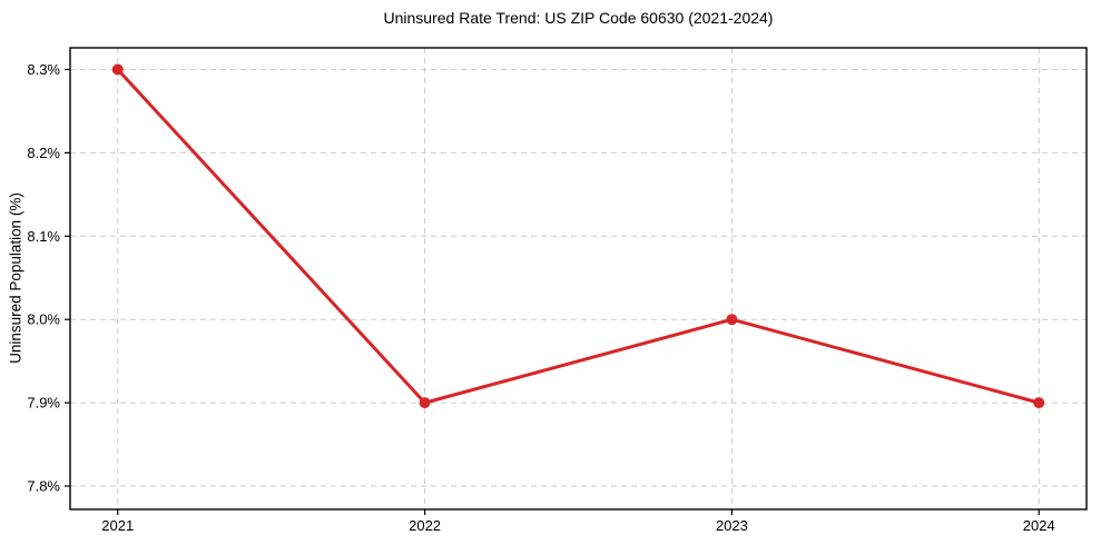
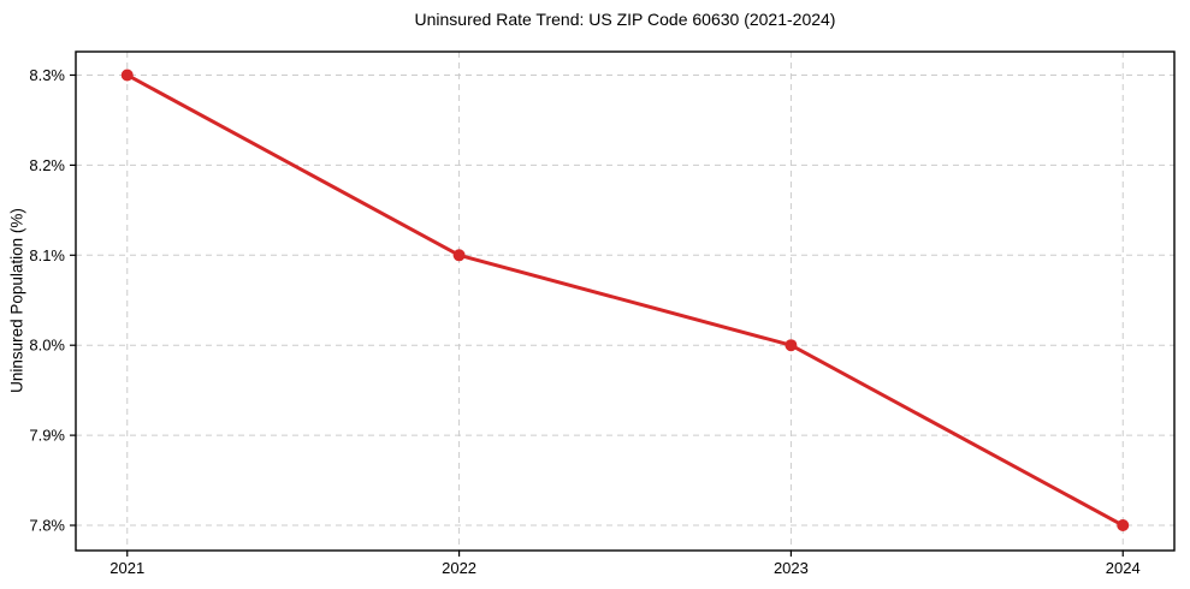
2022: 7.9% -> 8.1%
2024: 7.9% -> 7.8%
